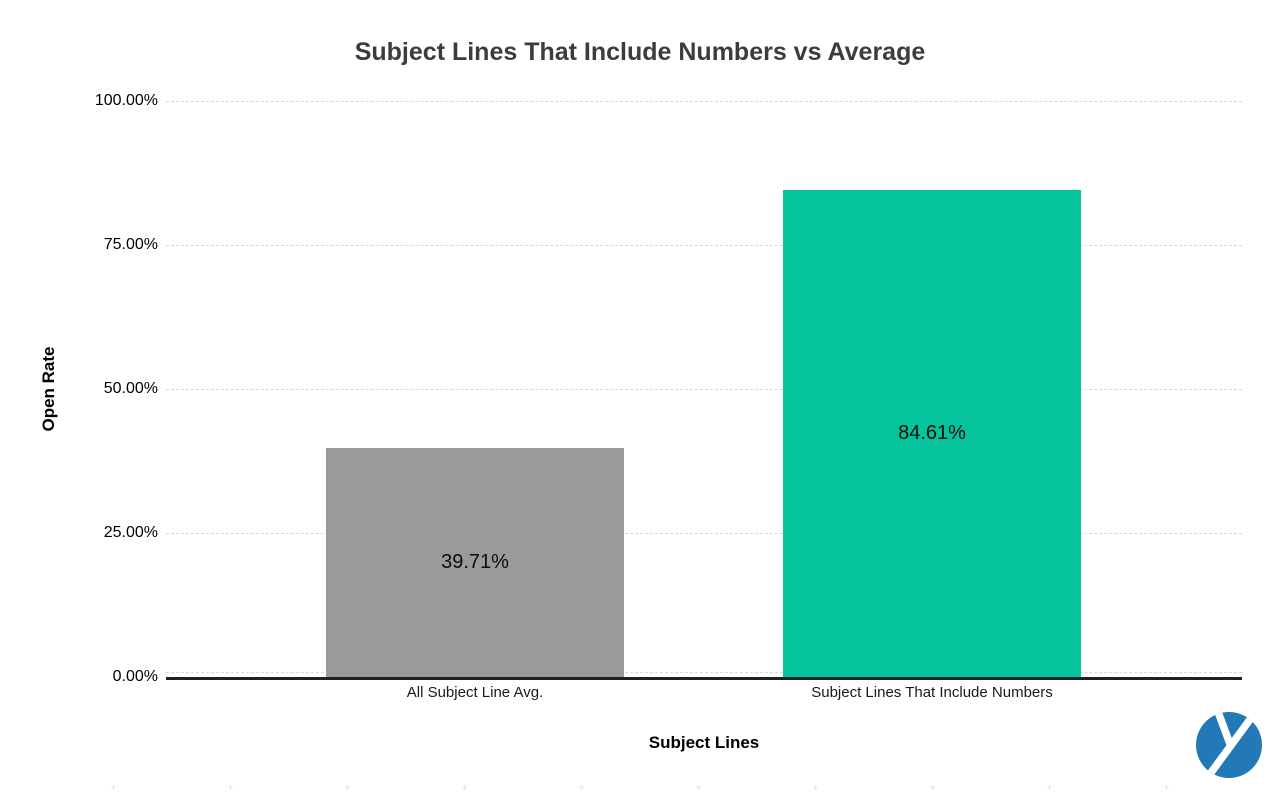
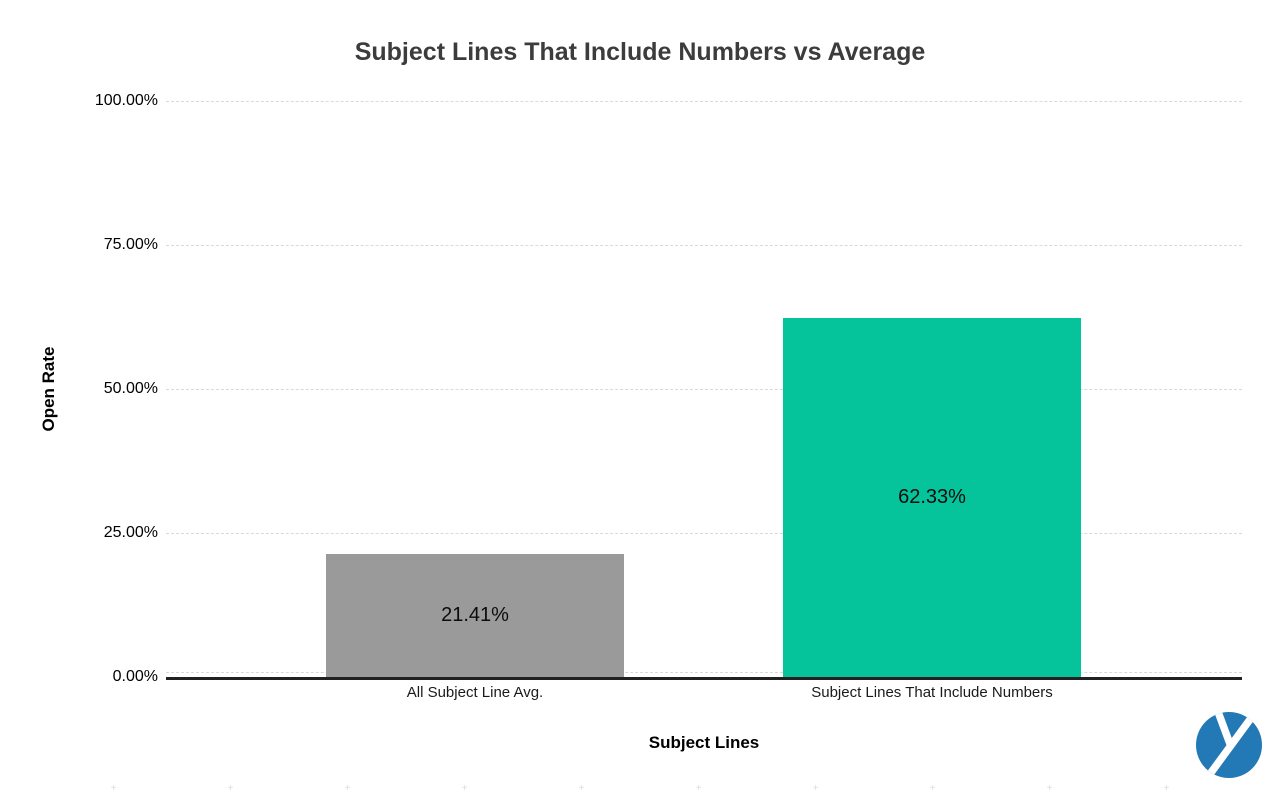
All Subject Line Avg.: 39.71% -> 21.41%
Subject Lines That Include Numbers: 84.61% -> 62.33%
